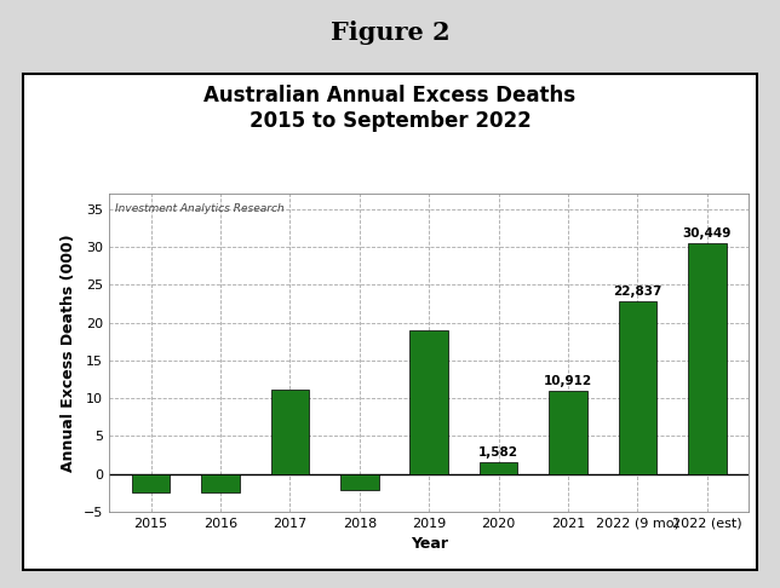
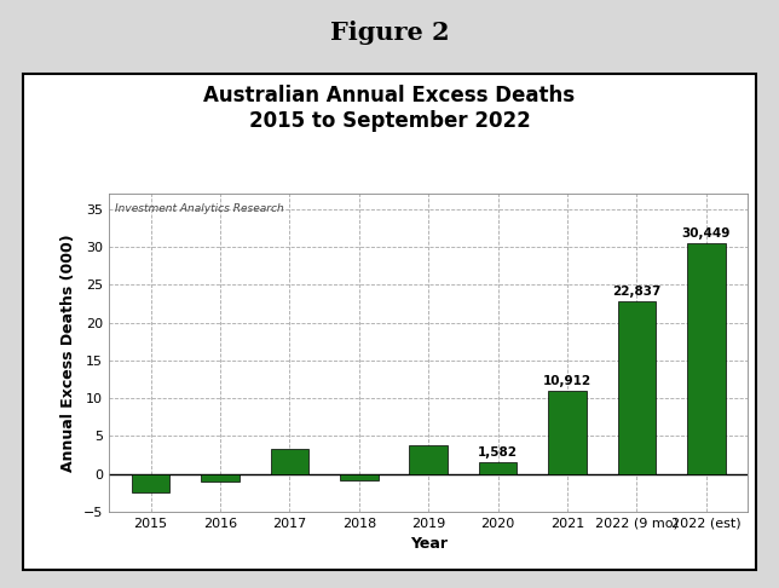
2016: -2.4 -> -1.0
2017: 11.2 -> 3.3
2018: -2.2 -> -0.8
2019: 19.0 -> 3.8
